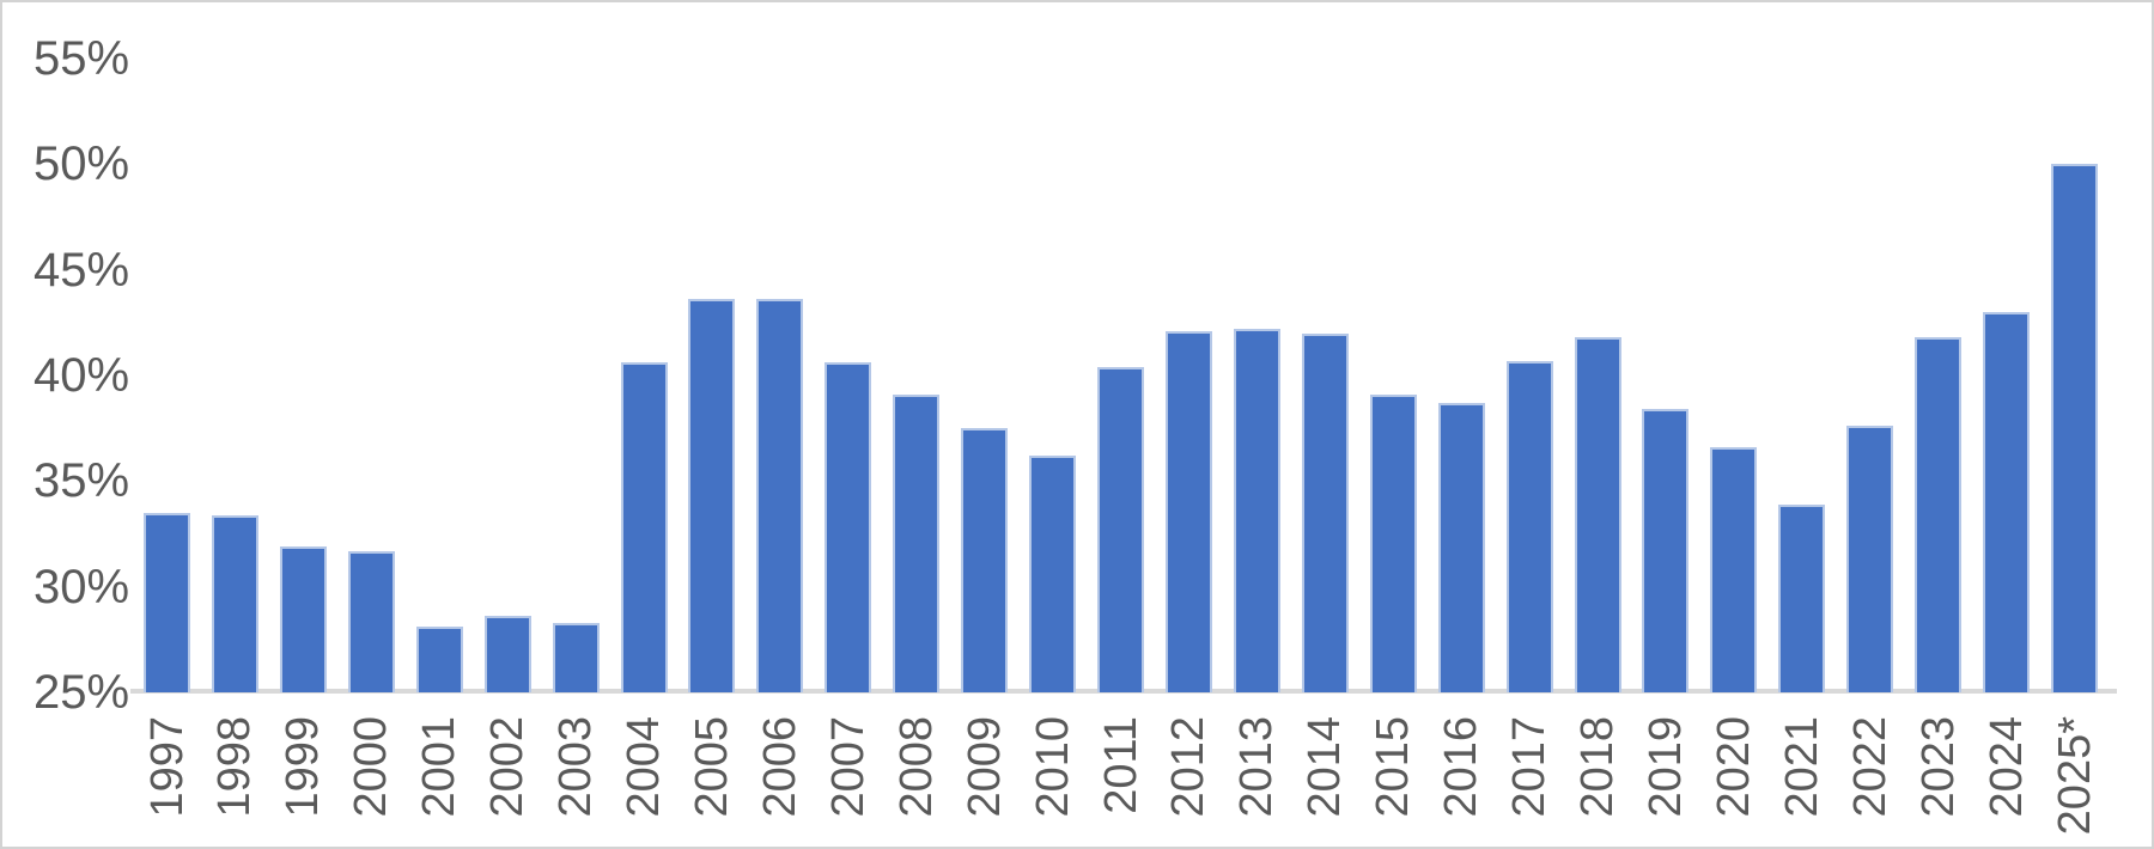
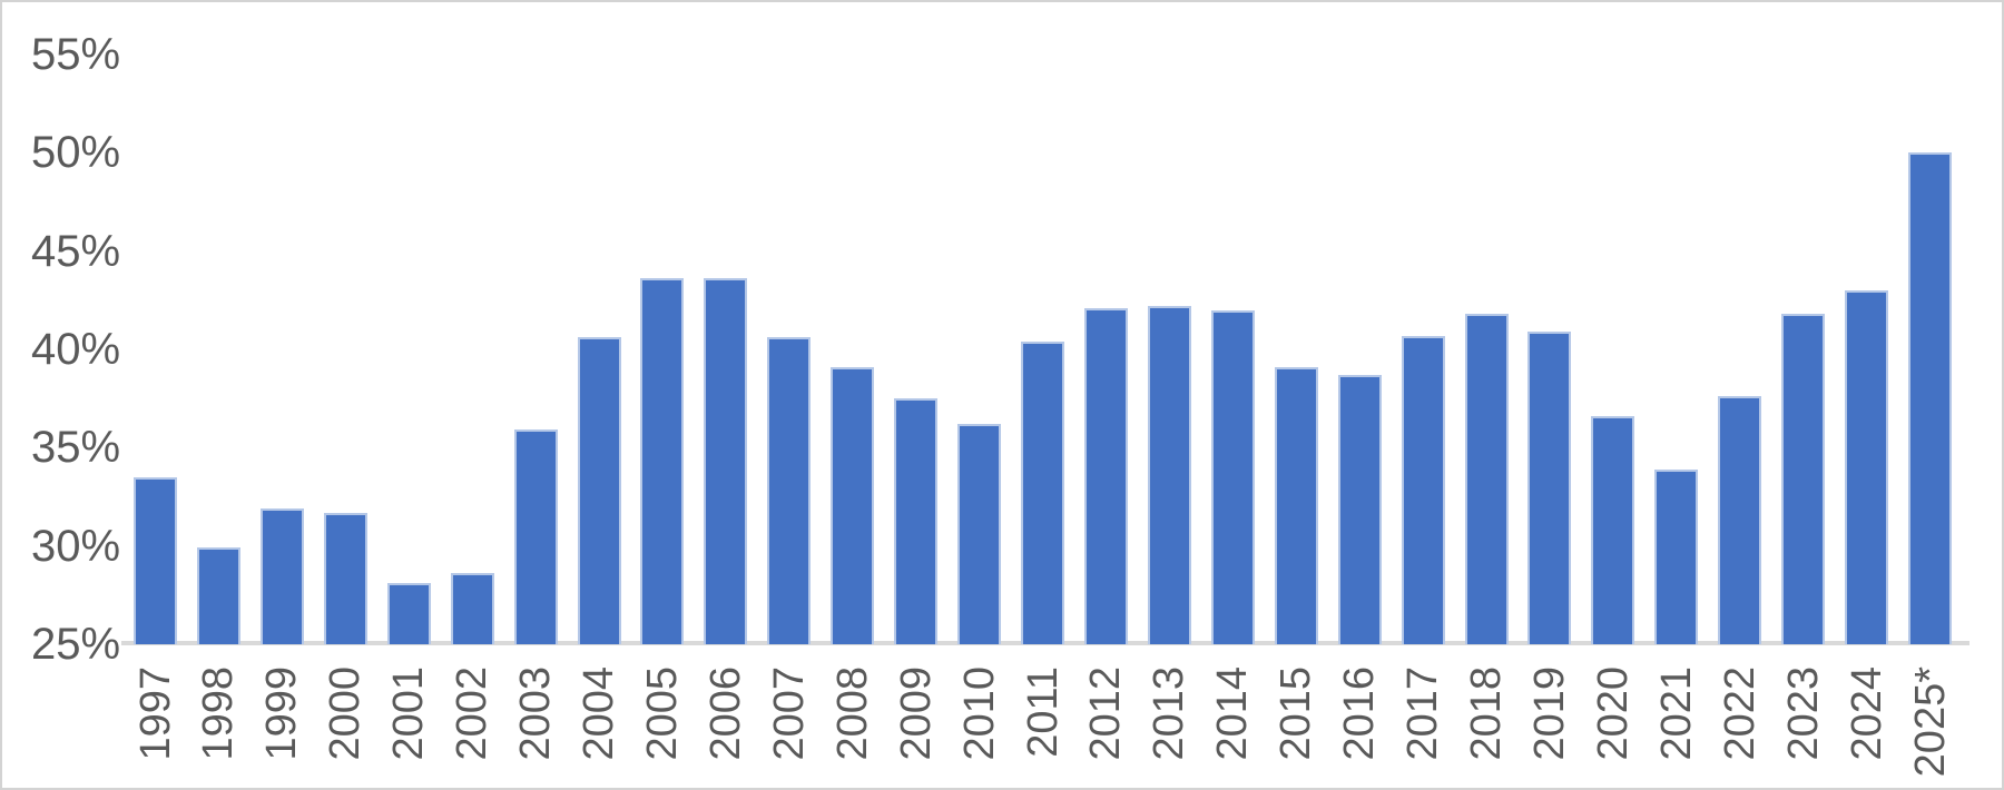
1998: 33.4% -> 29.9%
2003: 28.3% -> 35.9%
2019: 38.4% -> 40.9%
